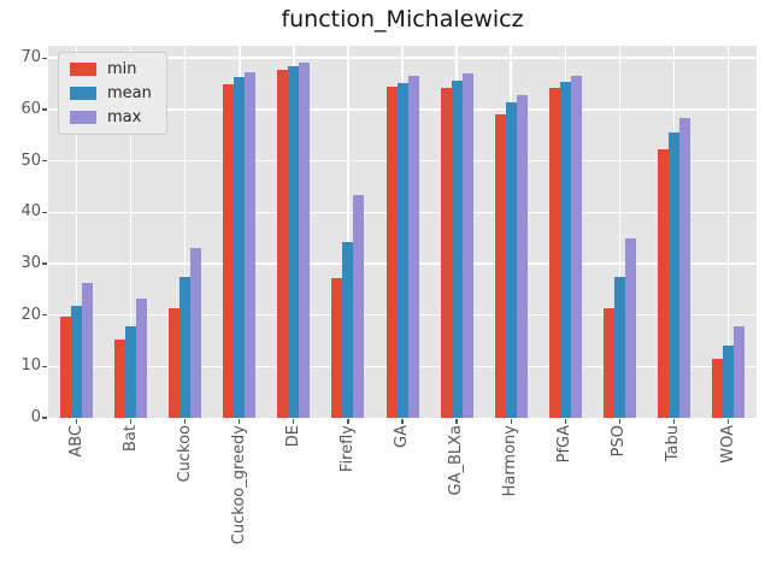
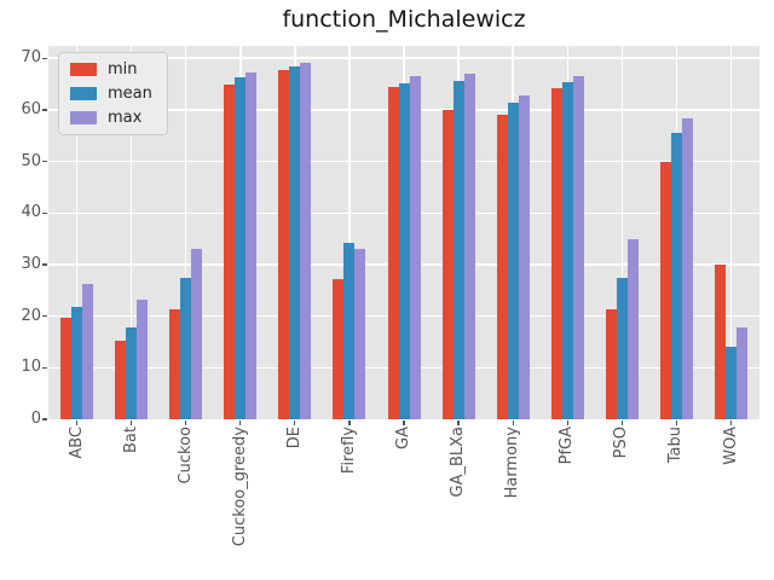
max/Firefly: 43 -> 33
min/GA_BLXa: 64 -> 60
min/Tabu: 52 -> 50
min/WOA: 12 -> 30
